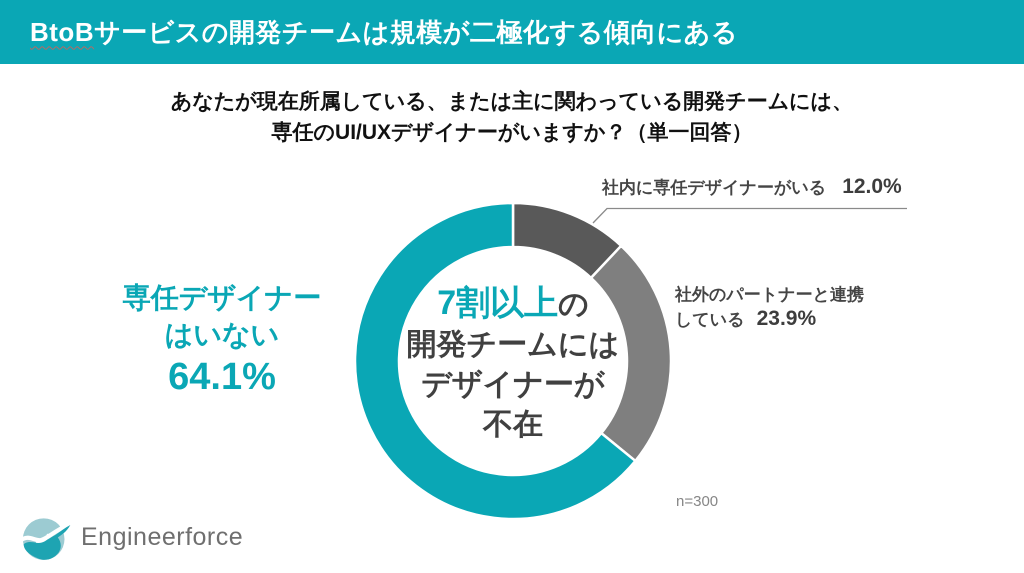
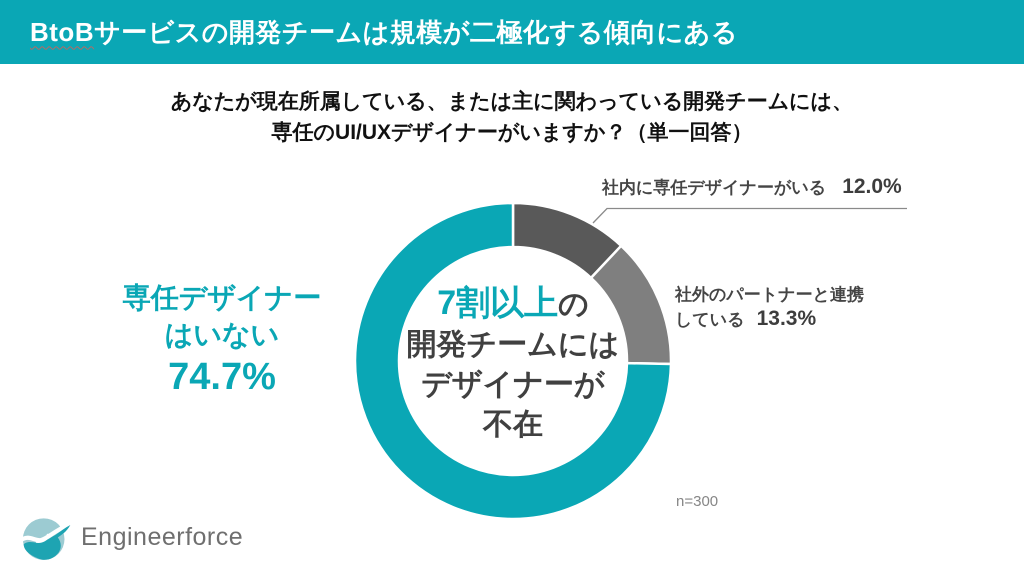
社外のパートナーと連携している: 23.9% -> 13.3%
専任デザイナーはいない: 64.1% -> 74.7%
